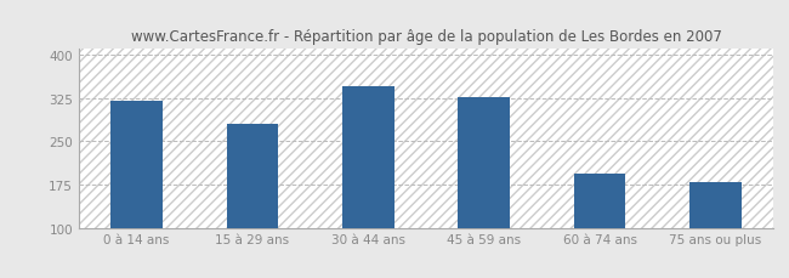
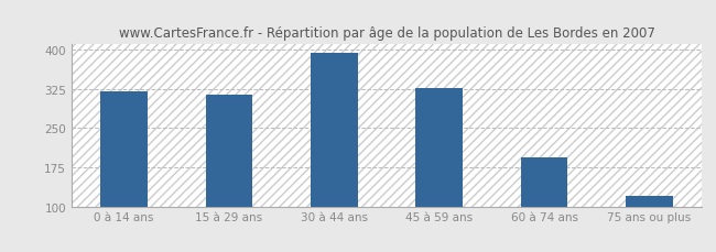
15 à 29 ans: 280 -> 314
30 à 44 ans: 345 -> 393
75 ans ou plus: 180 -> 120
